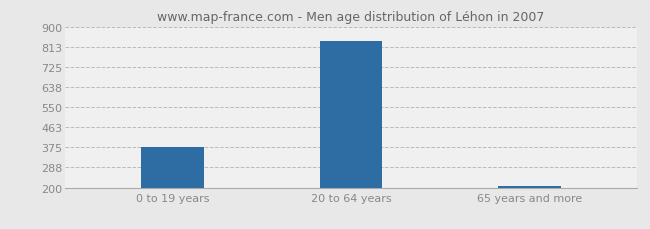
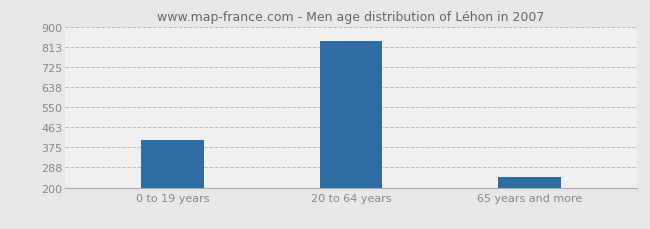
0 to 19 years: 375 -> 405
65 years and more: 207 -> 245
